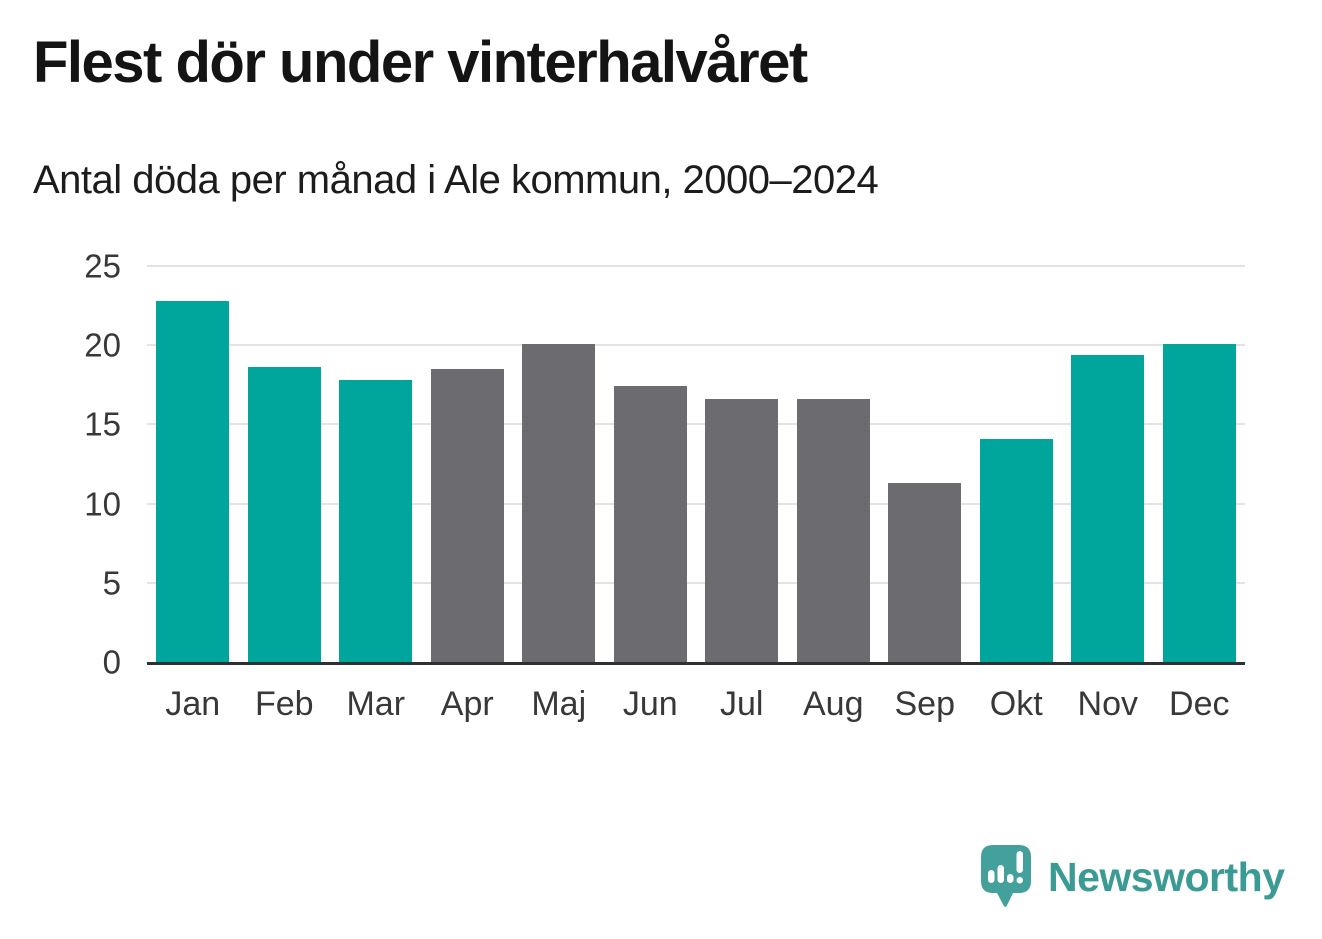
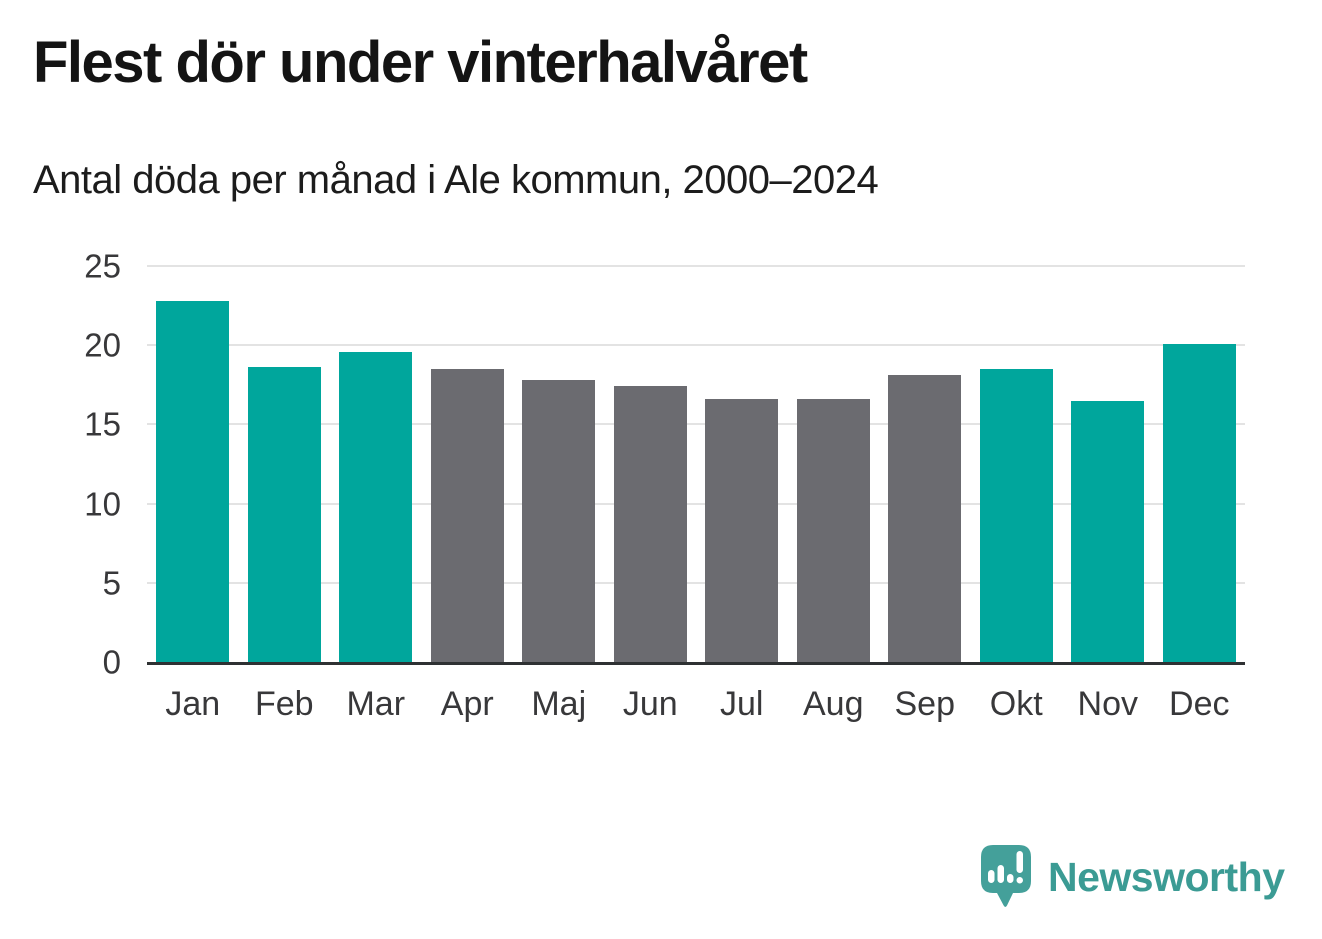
Mar: 17.8 -> 19.6
Maj: 20.1 -> 17.8
Sep: 11.3 -> 18.1
Okt: 14.1 -> 18.5
Nov: 19.4 -> 16.5
